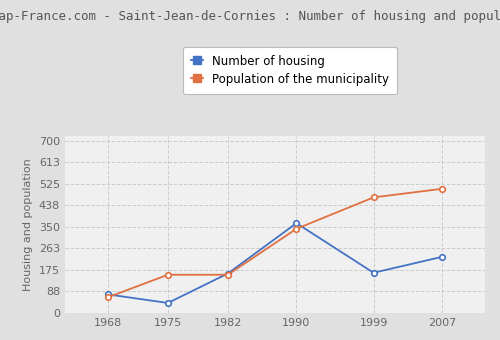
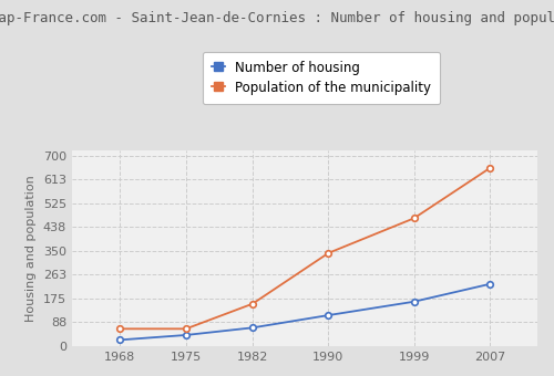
Number of housing/1968: 75 -> 22
Population of the municipality/1975: 155 -> 63
Number of housing/1982: 160 -> 67
Number of housing/1990: 365 -> 113
Population of the municipality/2007: 505 -> 655
